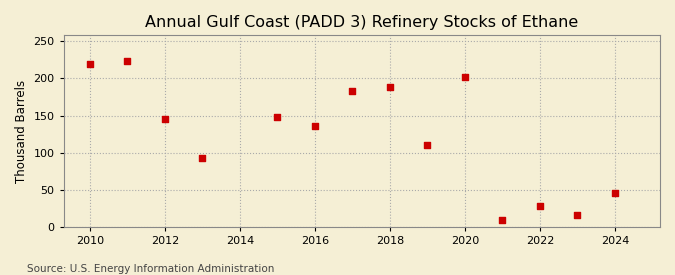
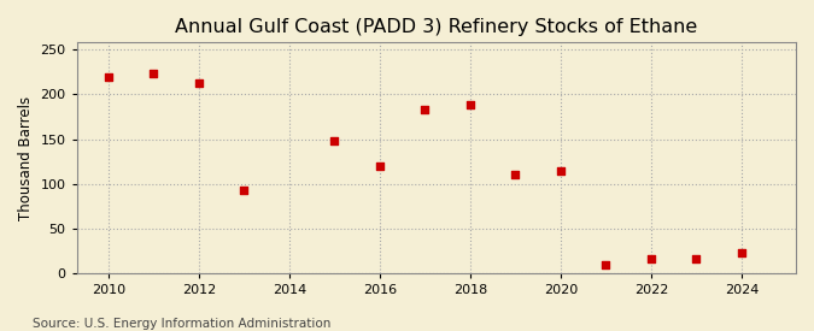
2012: 146 -> 213
2016: 136 -> 120
2020: 202 -> 115
2022: 28 -> 17
2024: 46 -> 23
